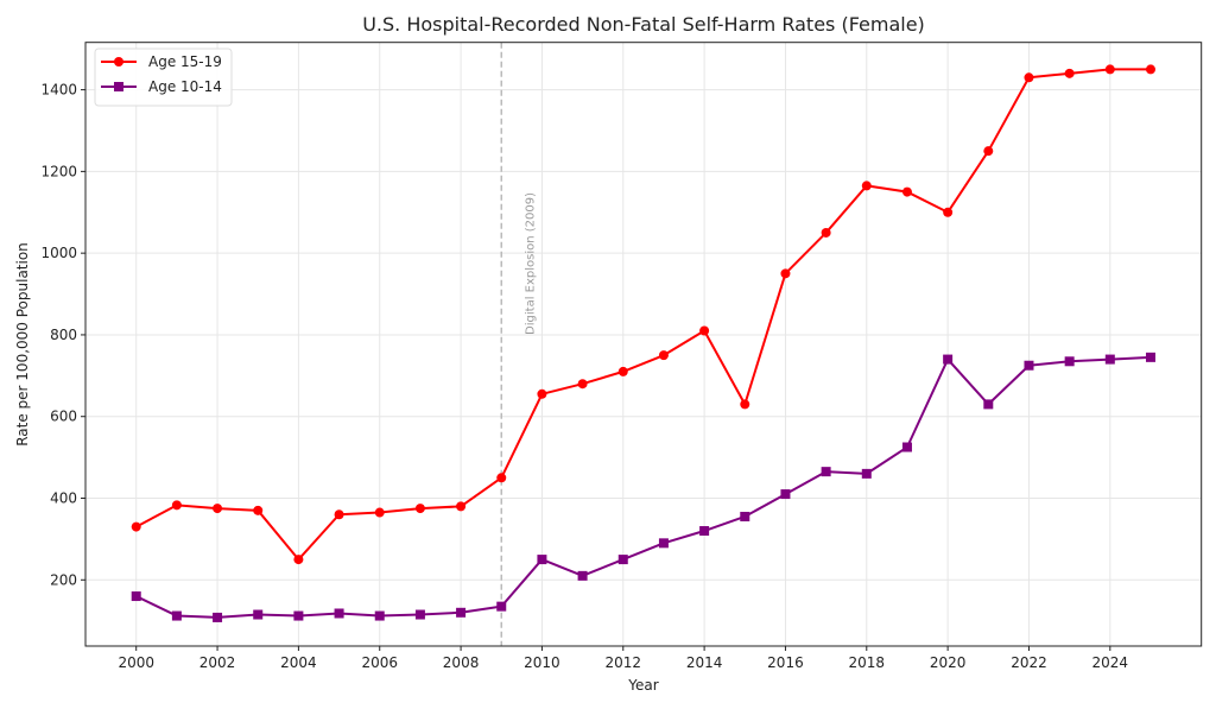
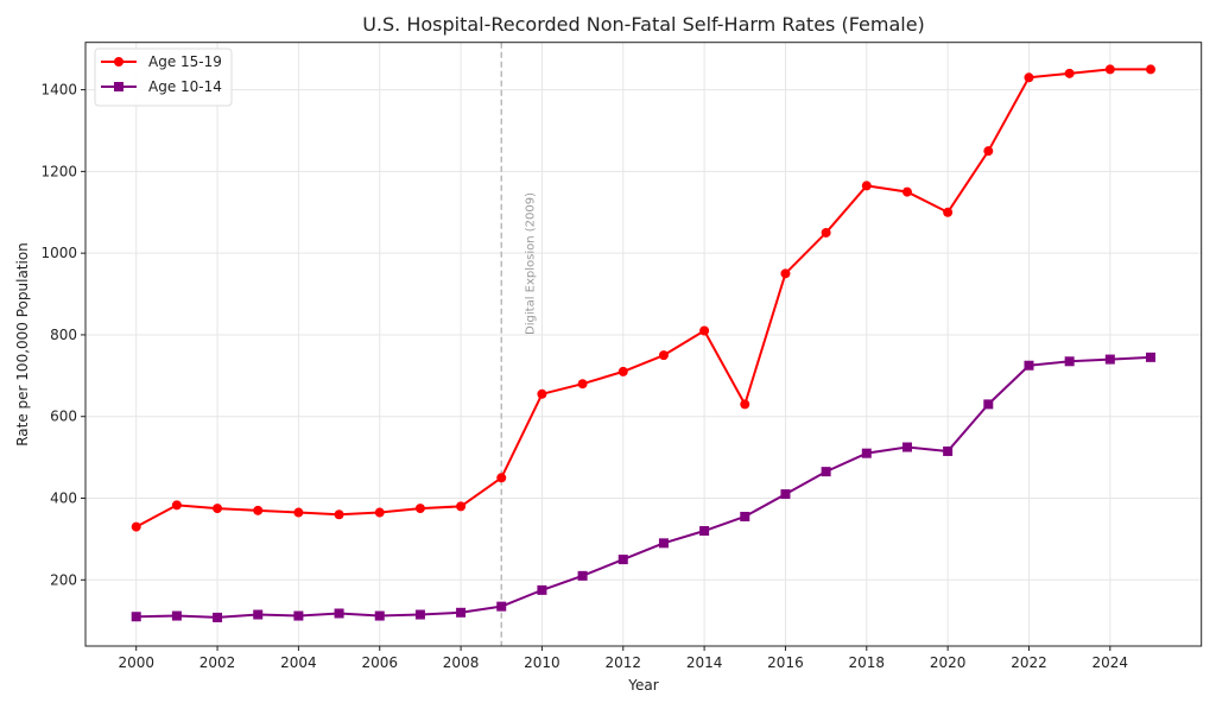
Age 10-14/2000: 160 -> 110
Age 15-19/2004: 250 -> 360
Age 10-14/2010: 250 -> 180
Age 10-14/2018: 460 -> 510
Age 10-14/2020: 740 -> 520
